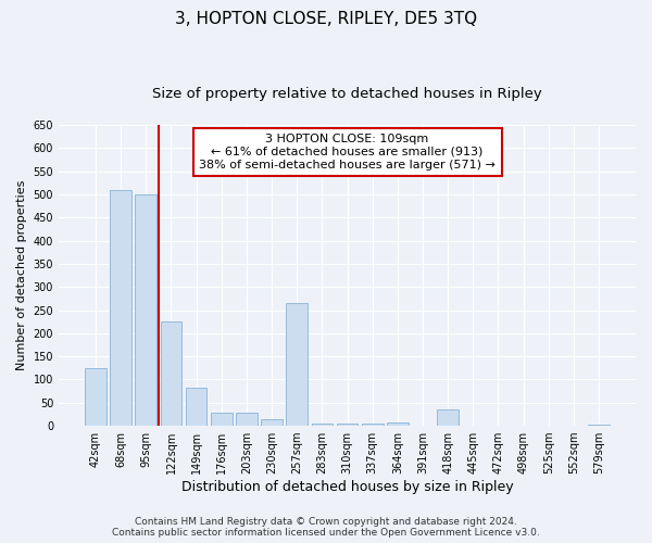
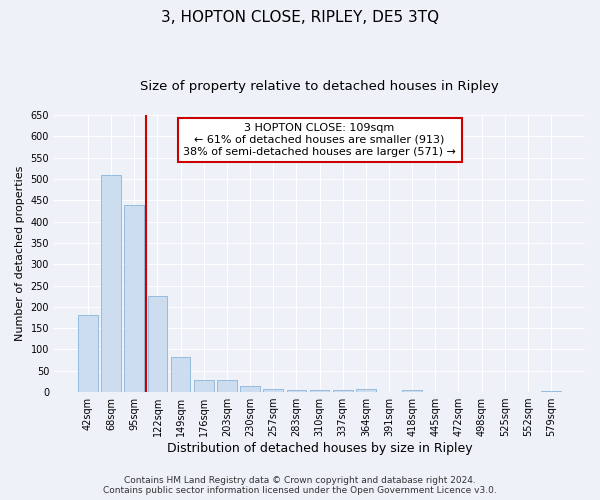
42sqm: 125 -> 182
95sqm: 500 -> 440
257sqm: 265 -> 7
418sqm: 35 -> 5
